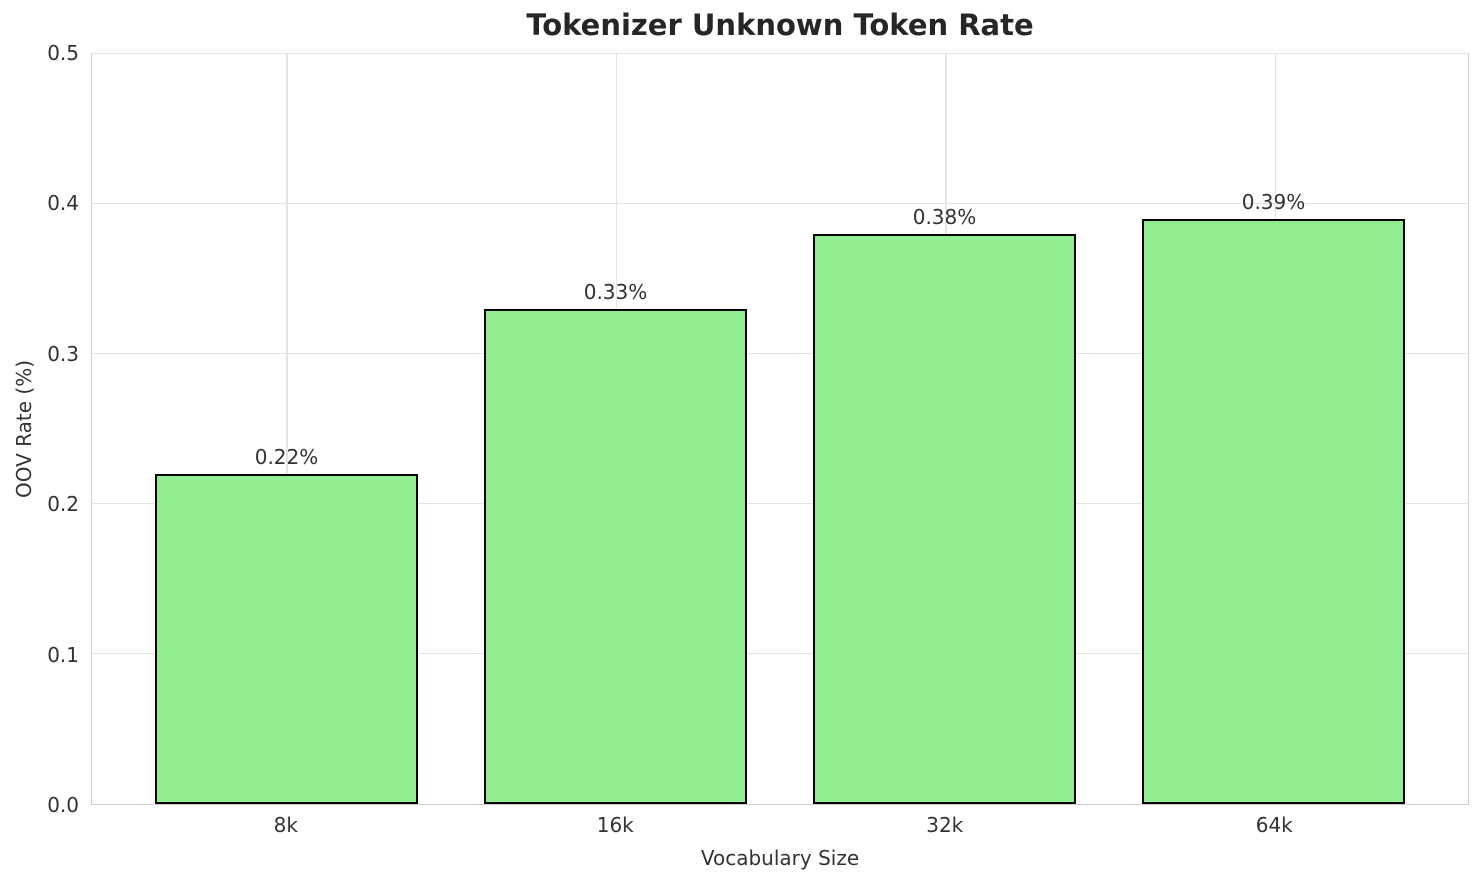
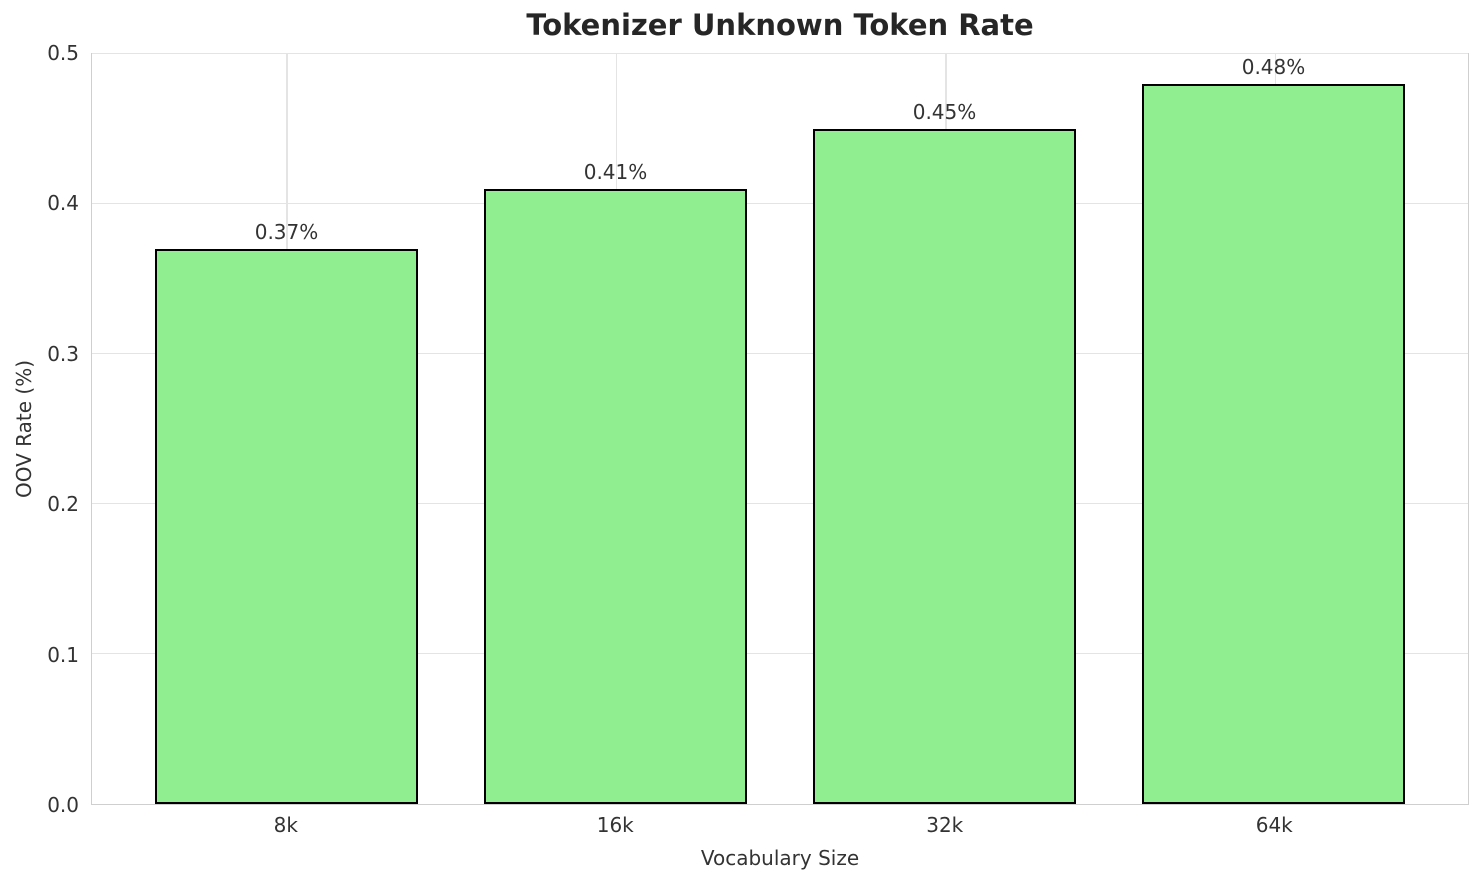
8k: 0.22% -> 0.37%
16k: 0.33% -> 0.41%
32k: 0.38% -> 0.45%
64k: 0.39% -> 0.48%
